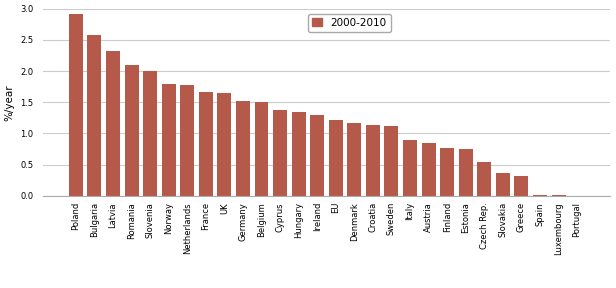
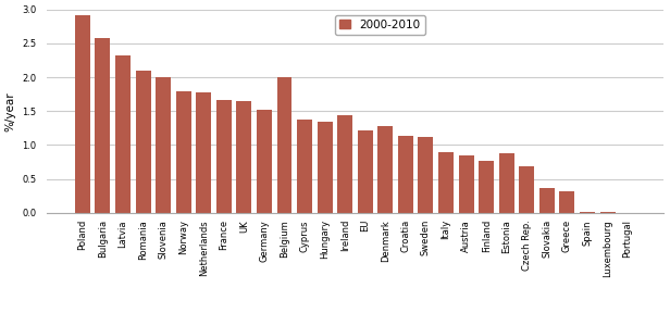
Belgium: 1.51 -> 2.00
Ireland: 1.30 -> 1.44
Denmark: 1.16 -> 1.28
Estonia: 0.75 -> 0.88
Czech Rep.: 0.54 -> 0.68
